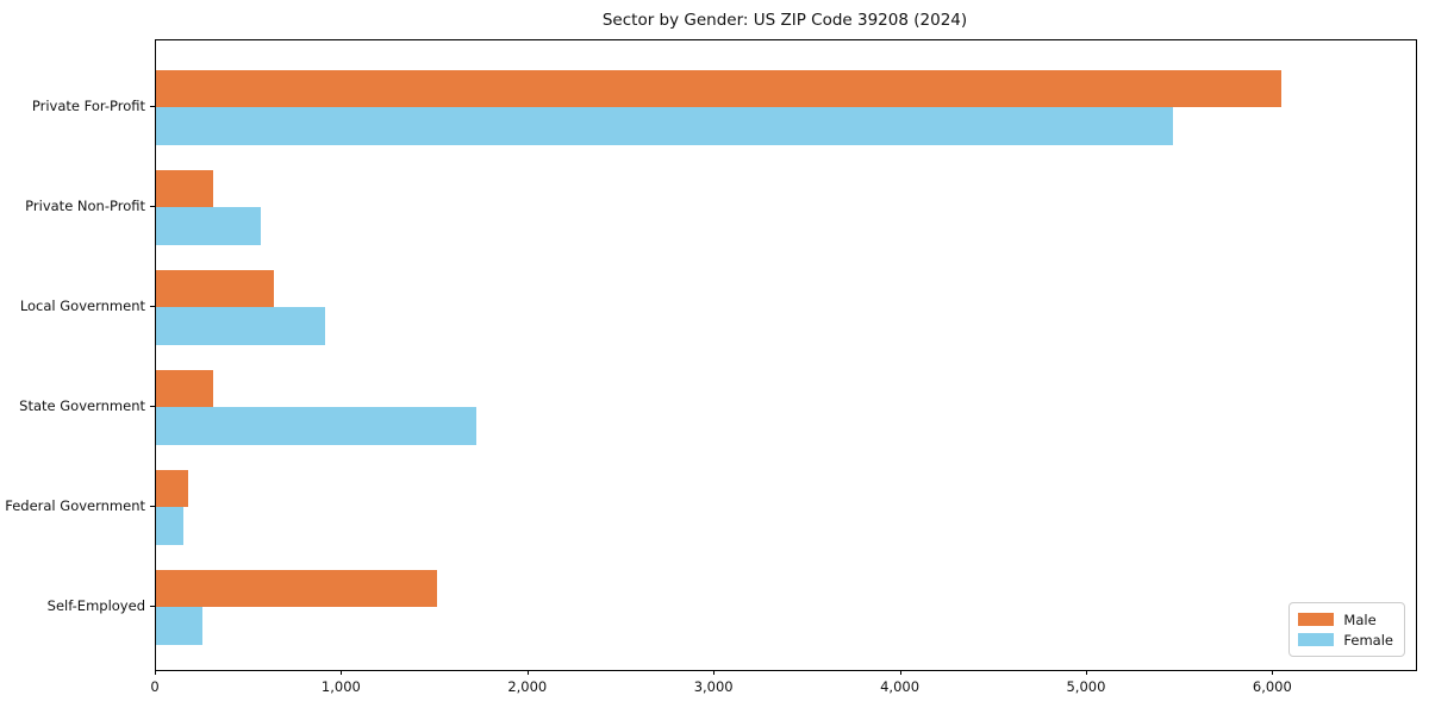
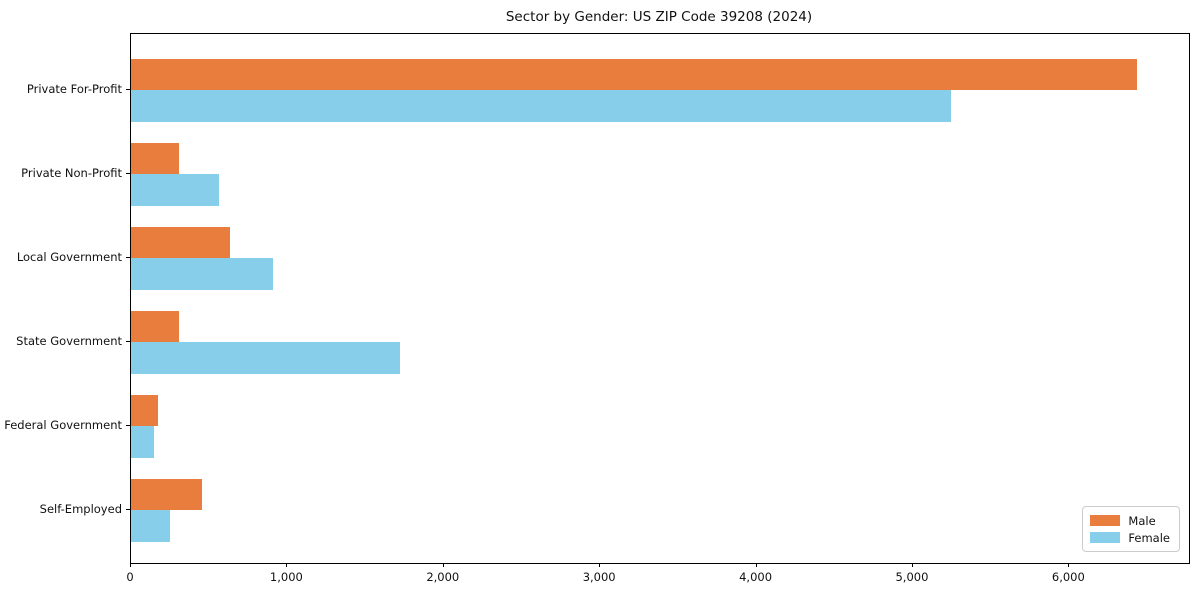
Male/Private For-Profit: 6040 -> 6430
Female/Private For-Profit: 5460 -> 5240
Male/Self-Employed: 1510 -> 460
